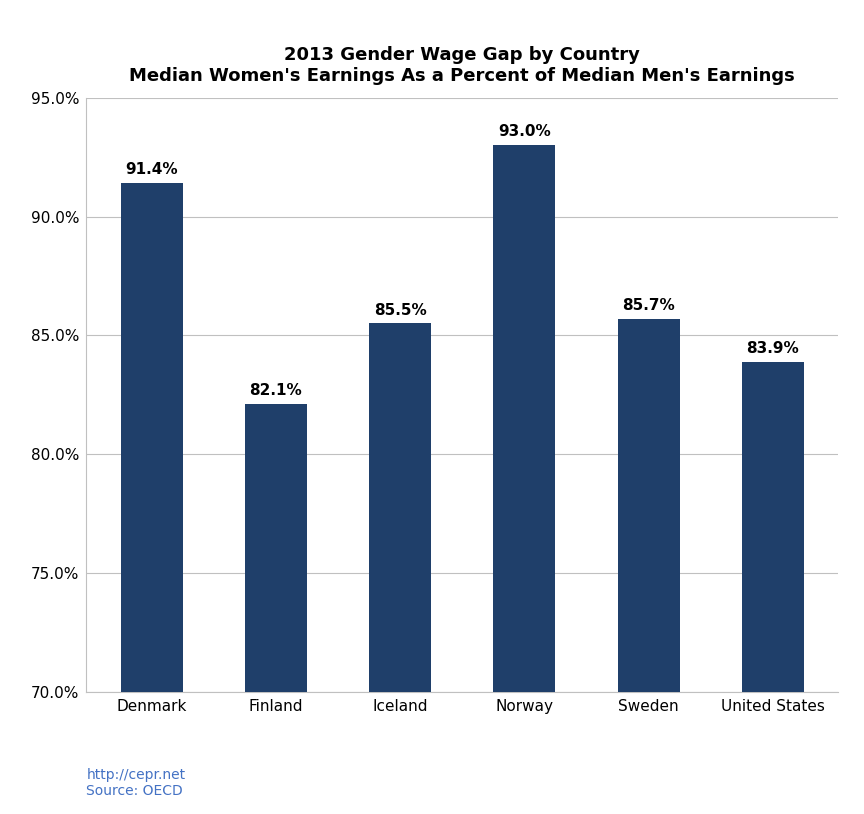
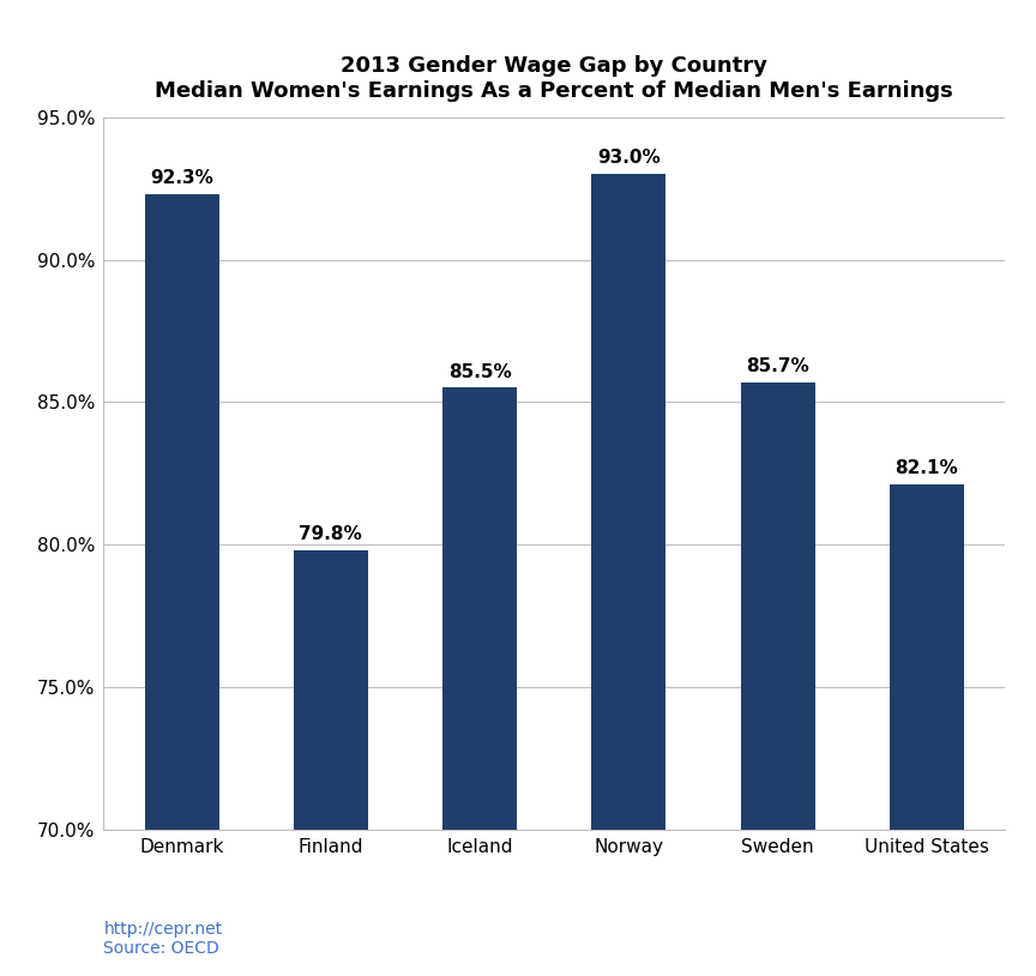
Denmark: 91.4% -> 92.3%
Finland: 82.1% -> 79.8%
United States: 83.9% -> 82.1%
